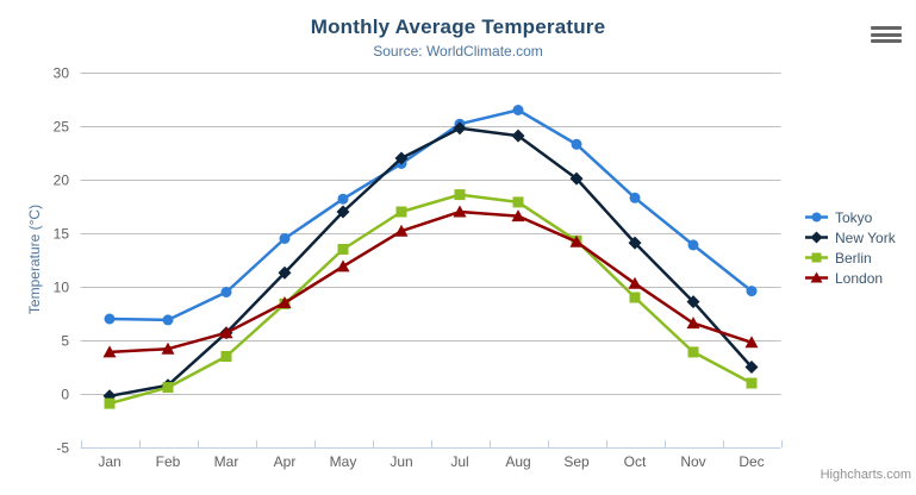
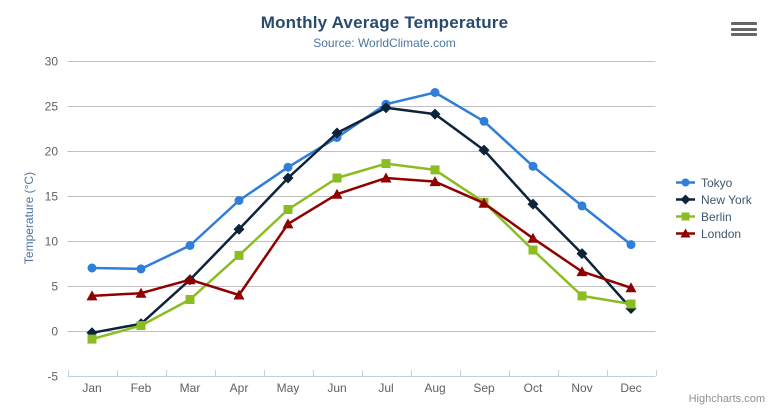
London/Apr: 8 -> 4
Berlin/Dec: 1 -> 3
